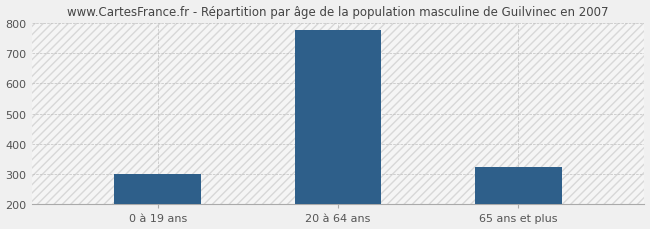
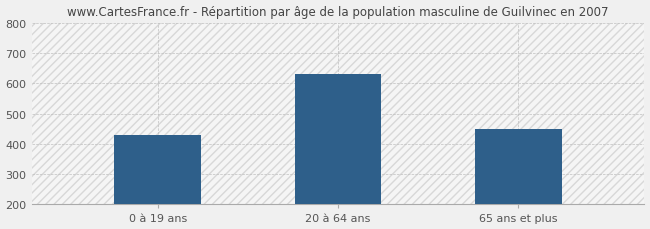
0 à 19 ans: 300 -> 430
20 à 64 ans: 775 -> 630
65 ans et plus: 325 -> 450
